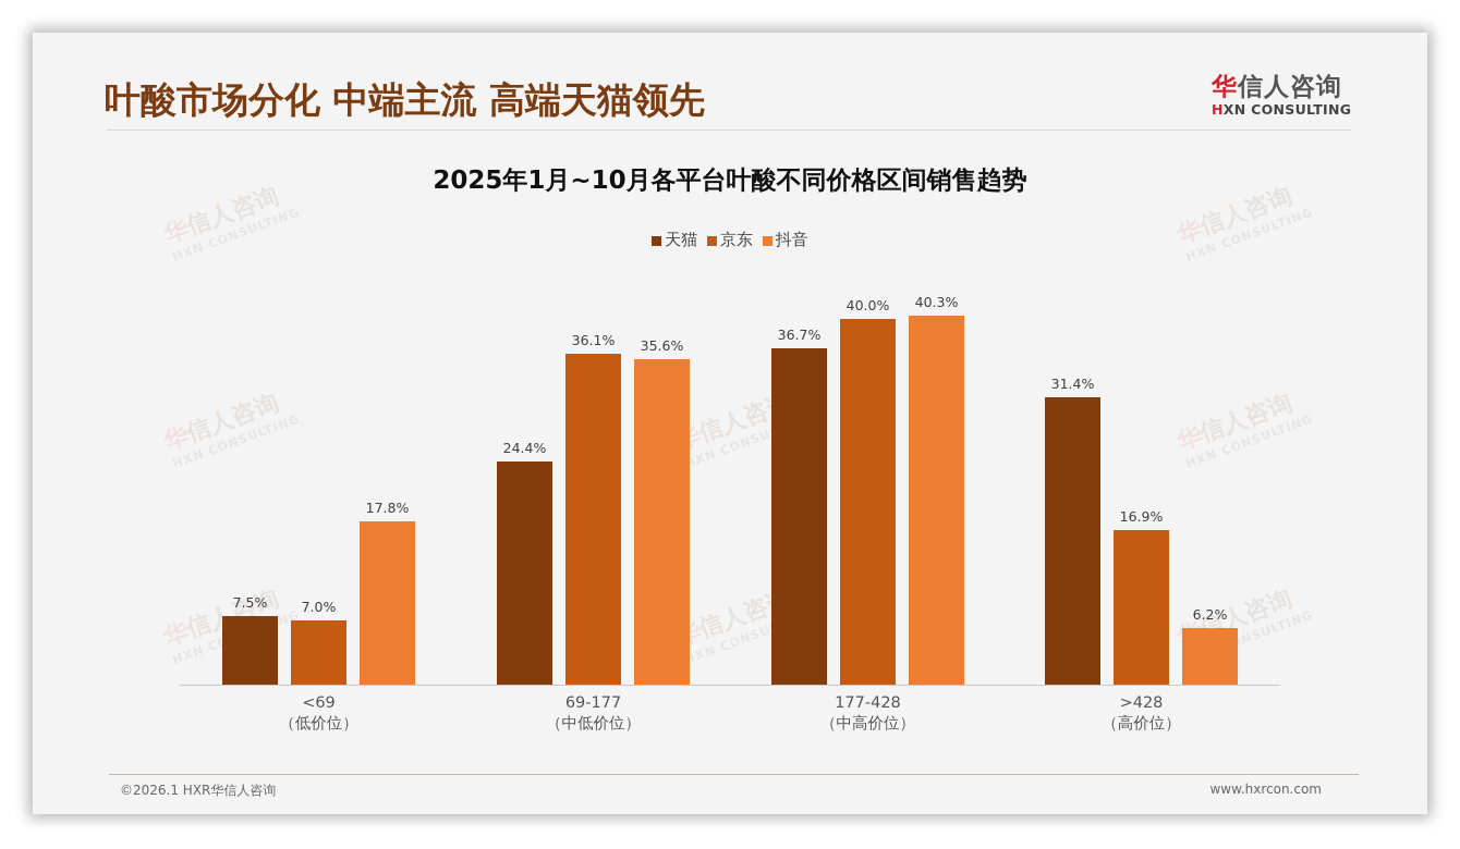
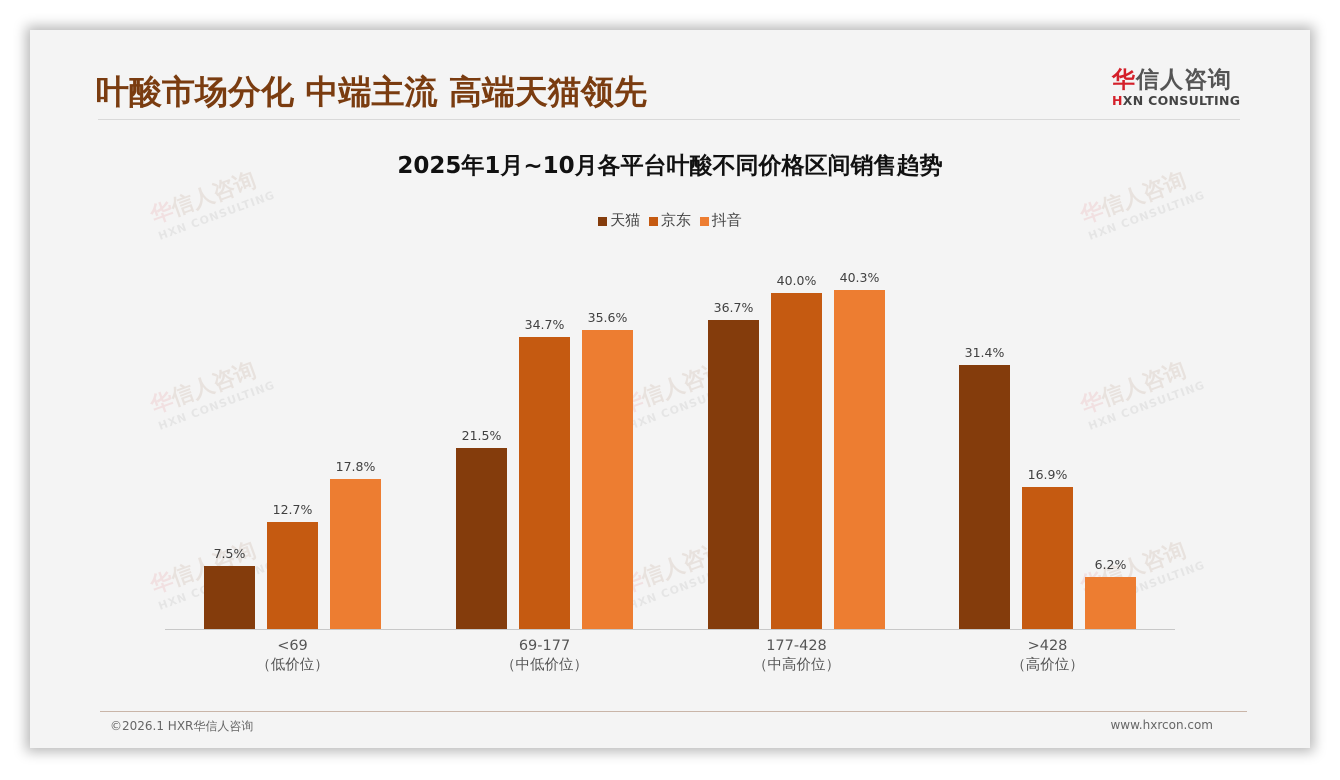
京东/<69: 7.0% -> 12.7%
天猫/69-177: 24.4% -> 21.5%
京东/69-177: 36.1% -> 34.7%
